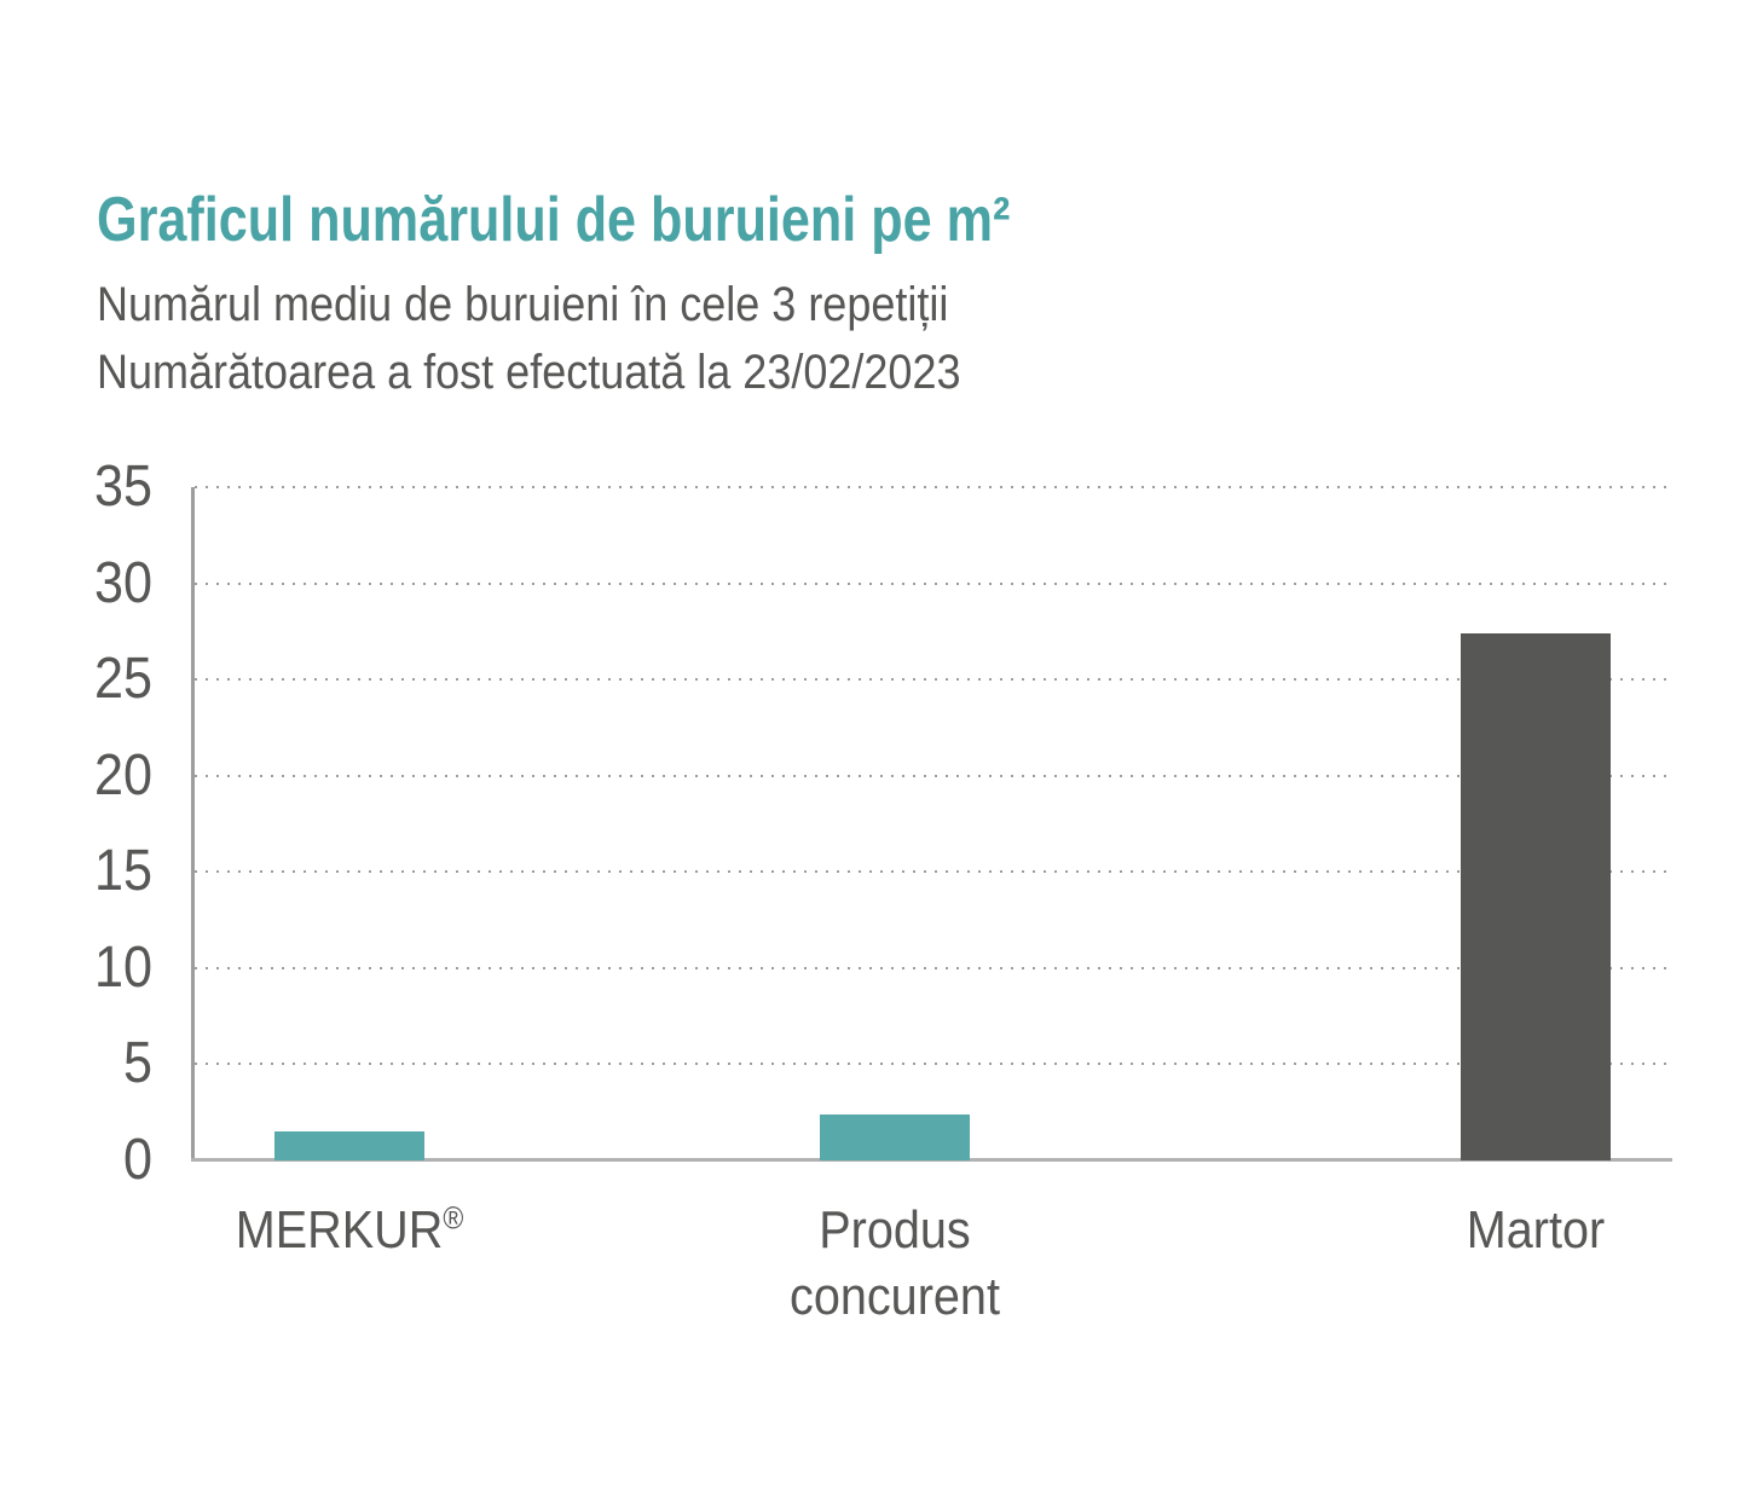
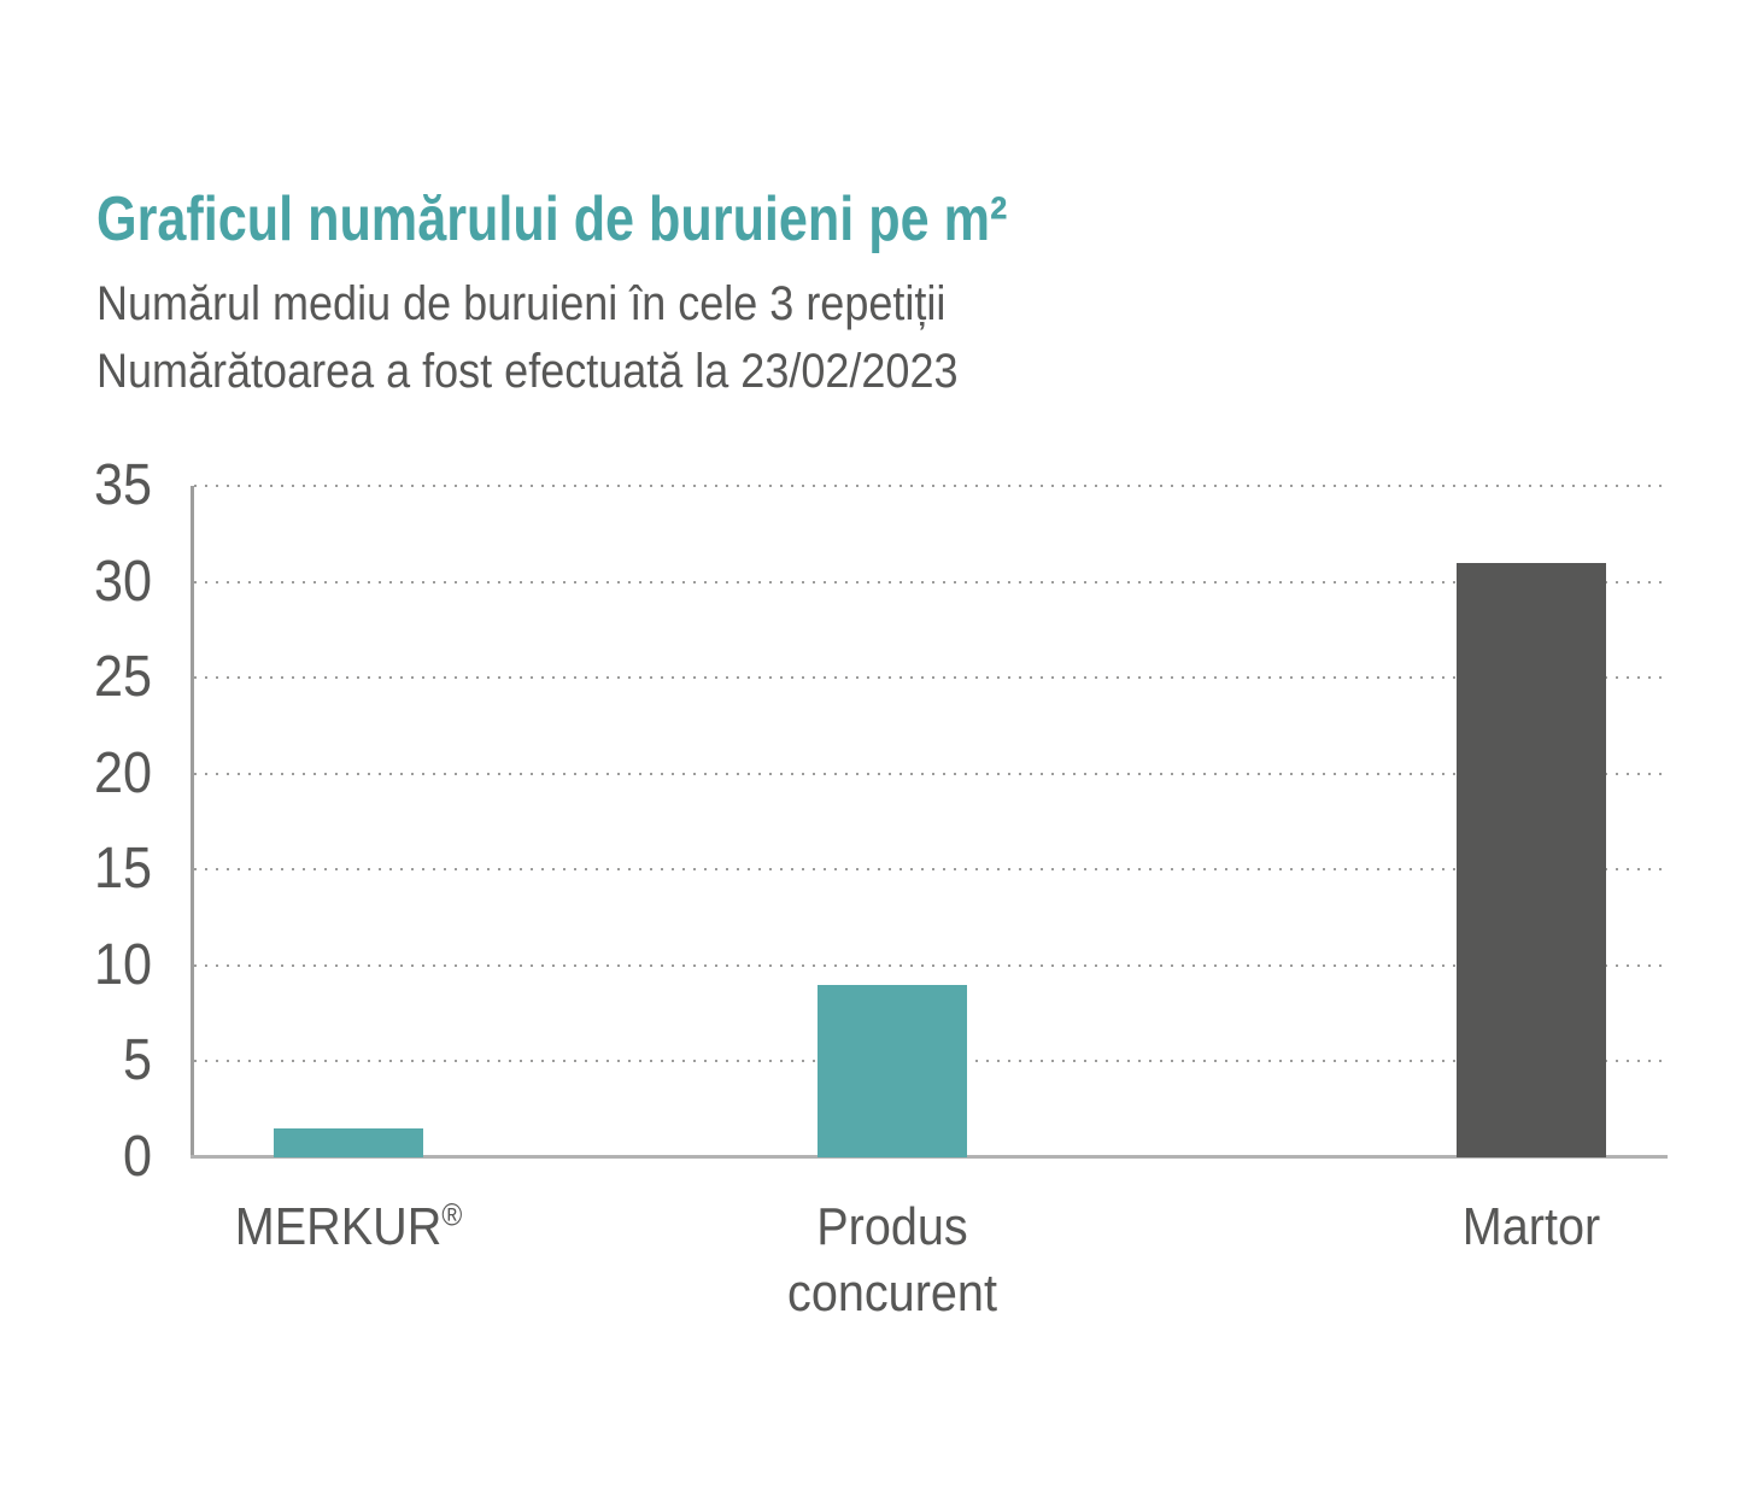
Produs concurent: 2.4 -> 9.0
Martor: 27.4 -> 31.0
